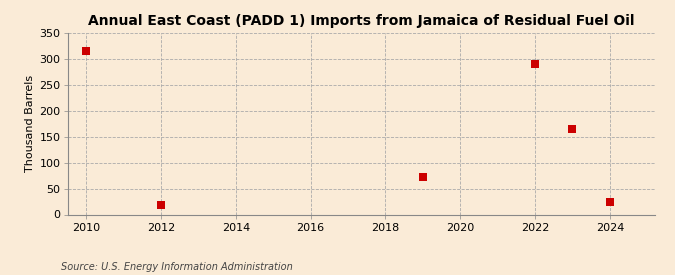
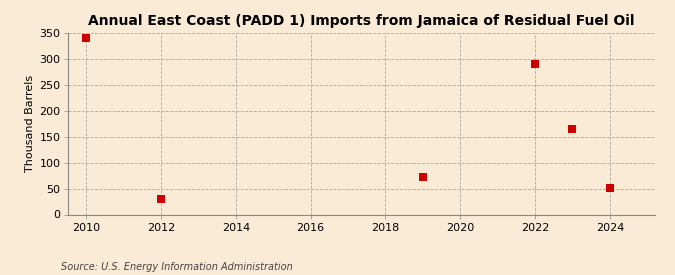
2010: 316 -> 340
2012: 18 -> 30
2024: 24 -> 52
